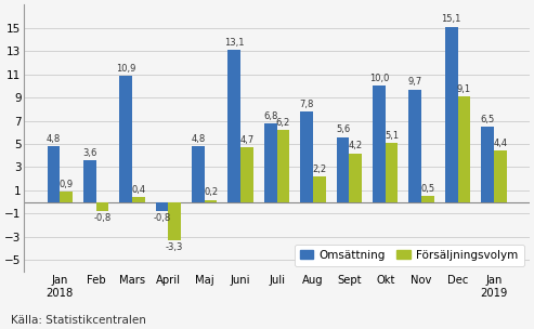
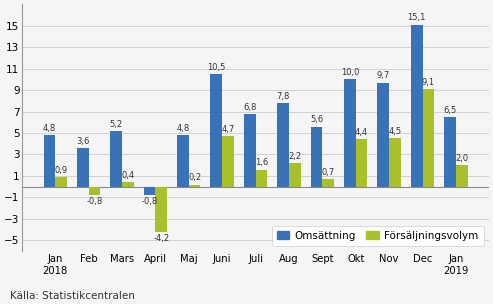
Omsättning/Mars: 10,9 -> 5,2
Försäljningsvolym/April: -3,3 -> -4,2
Omsättning/Juni: 13,1 -> 10,5
Försäljningsvolym/Juli: 6,2 -> 1,6
Försäljningsvolym/Sept: 4,2 -> 0,7
Försäljningsvolym/Okt: 5,1 -> 4,4
Försäljningsvolym/Nov: 0,5 -> 4,5
Försäljningsvolym/Jan 2019: 4,4 -> 2,0
